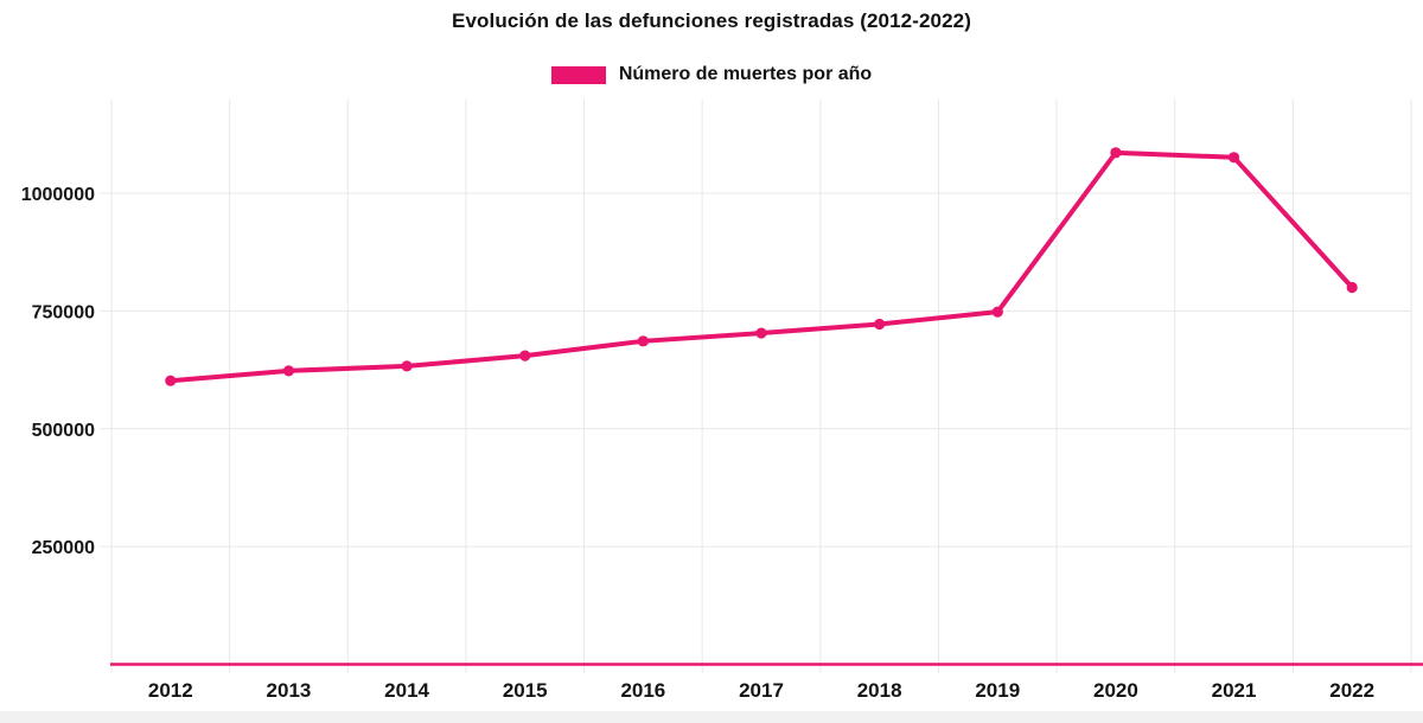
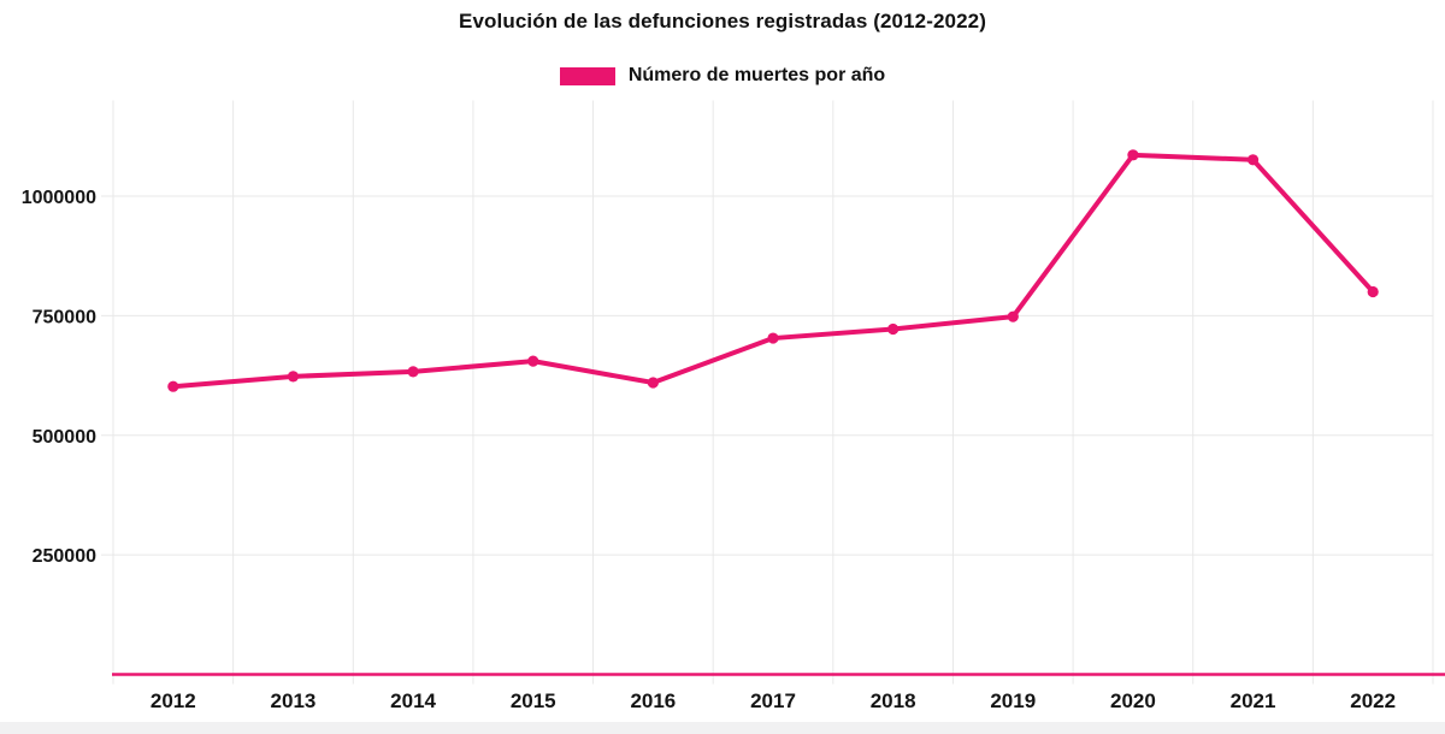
2016: 690000 -> 610000
